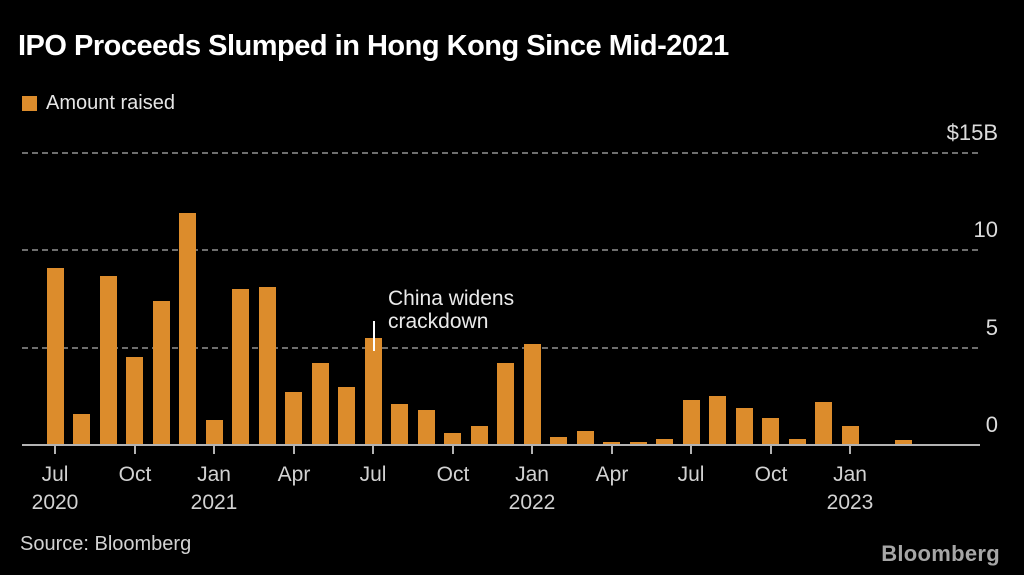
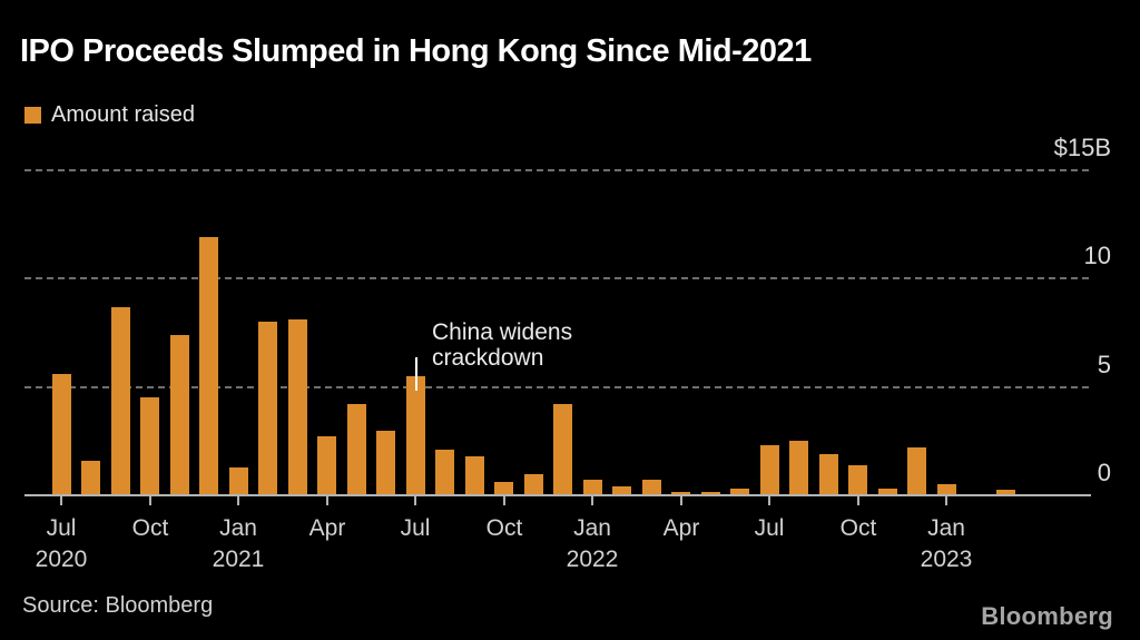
Jul 2020: $9.1B -> $5.6B
Jan 2022: $5.2B -> $0.7B
Jan 2023: $1.0B -> $0.5B
